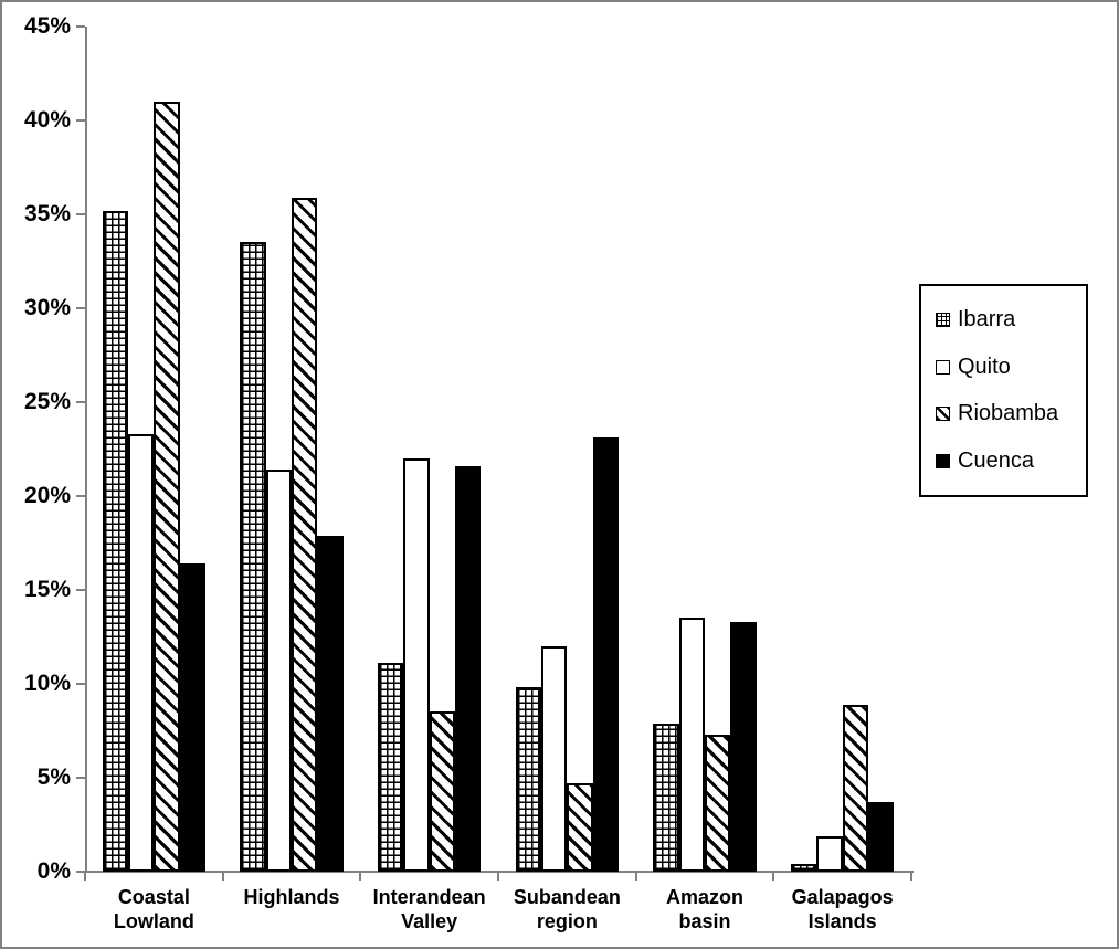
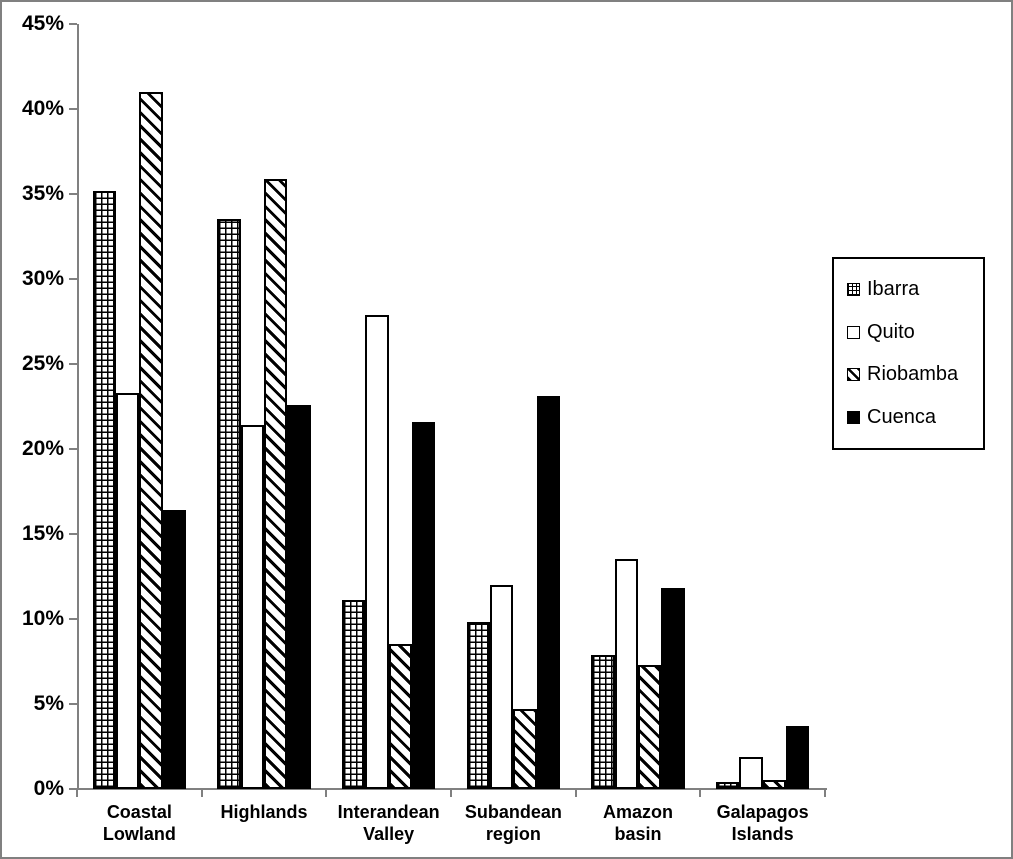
Cuenca/Highlands: 17.9% -> 22.6%
Quito/Interandean Valley: 22.0% -> 27.9%
Cuenca/Amazon basin: 13.3% -> 11.8%
Riobamba/Galapagos Islands: 8.9% -> 0.5%
